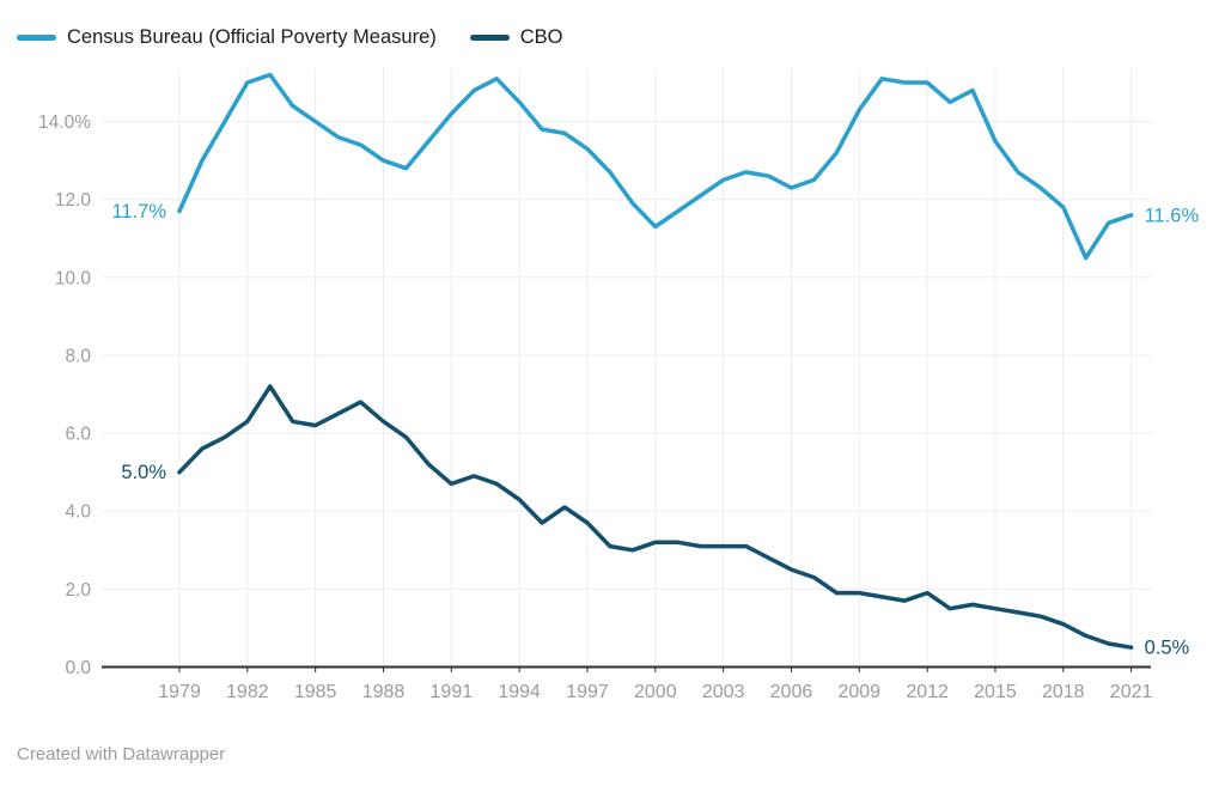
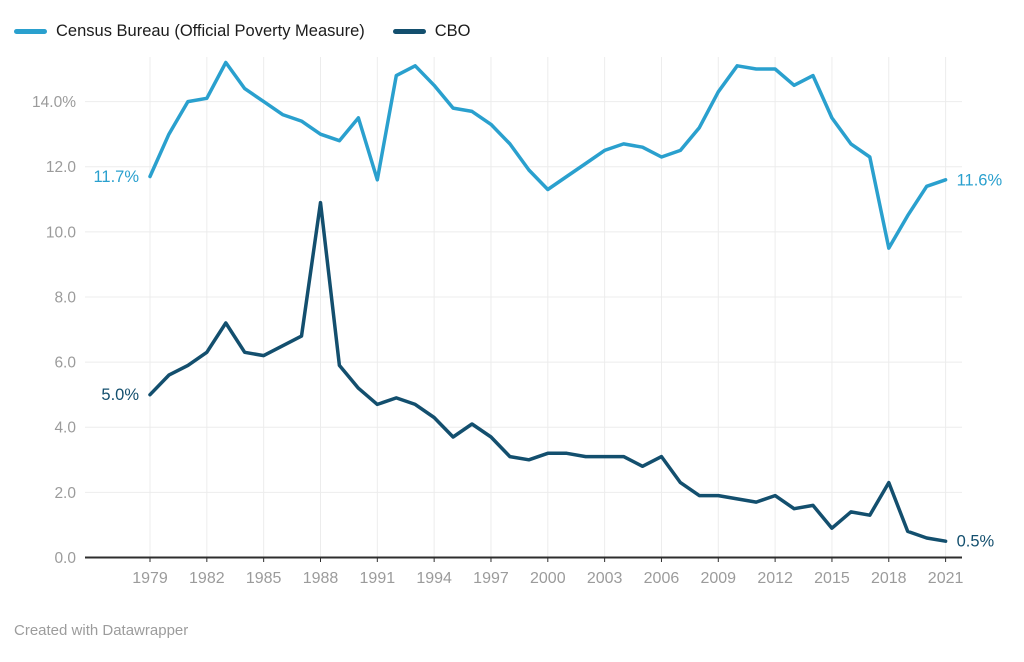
Census Bureau (Official Poverty Measure)/1982: 15.0% -> 14.1%
CBO/1988: 6.3% -> 10.9%
Census Bureau (Official Poverty Measure)/1991: 14.2% -> 11.6%
CBO/2006: 2.5% -> 3.1%
CBO/2015: 1.5% -> 0.9%
Census Bureau (Official Poverty Measure)/2018: 11.8% -> 9.5%
CBO/2018: 1.1% -> 2.3%
